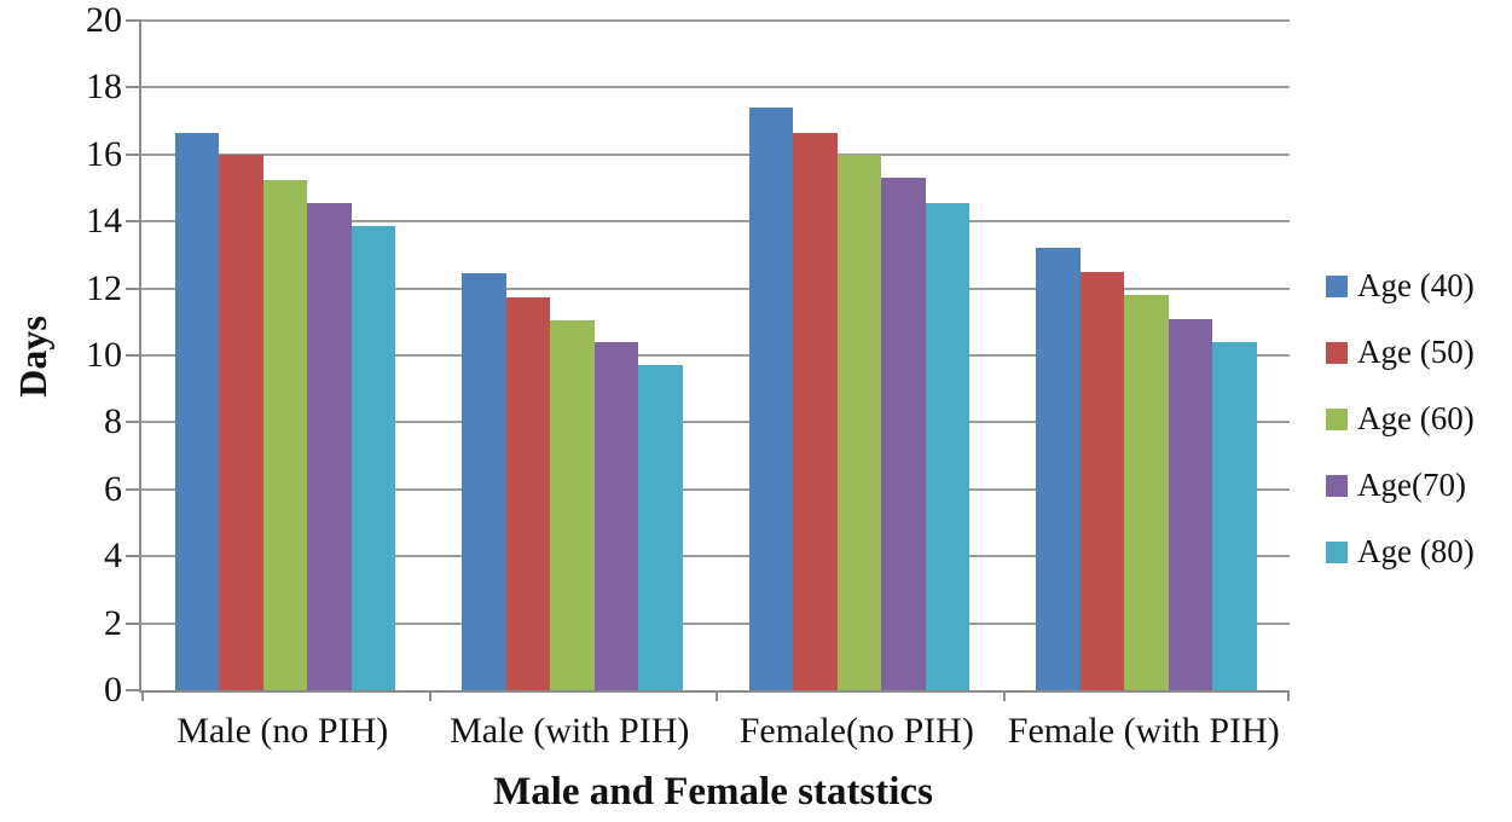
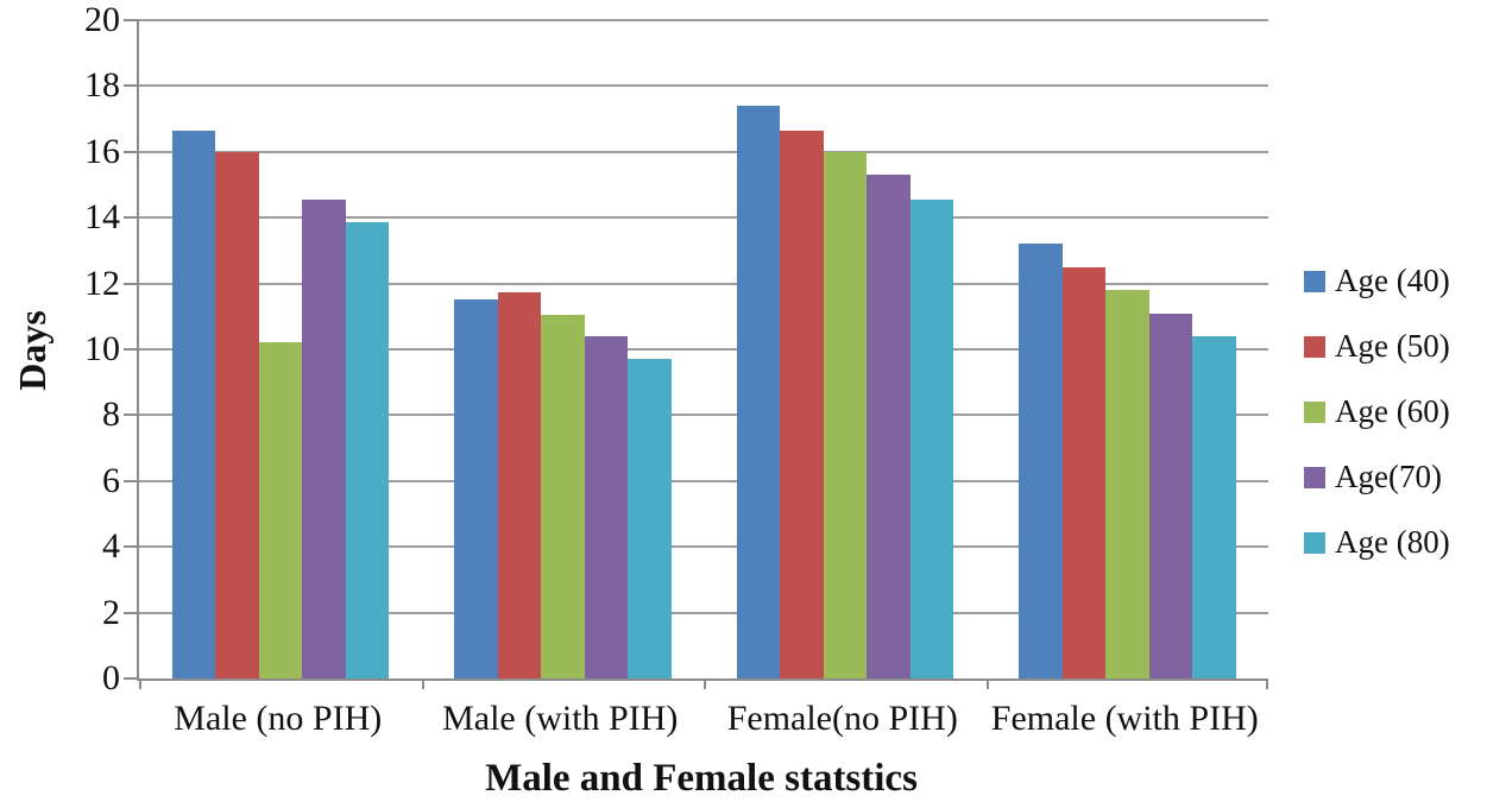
Age (60)/Male (no PIH): 15.2 -> 10.2
Age (40)/Male (with PIH): 12.4 -> 11.5
